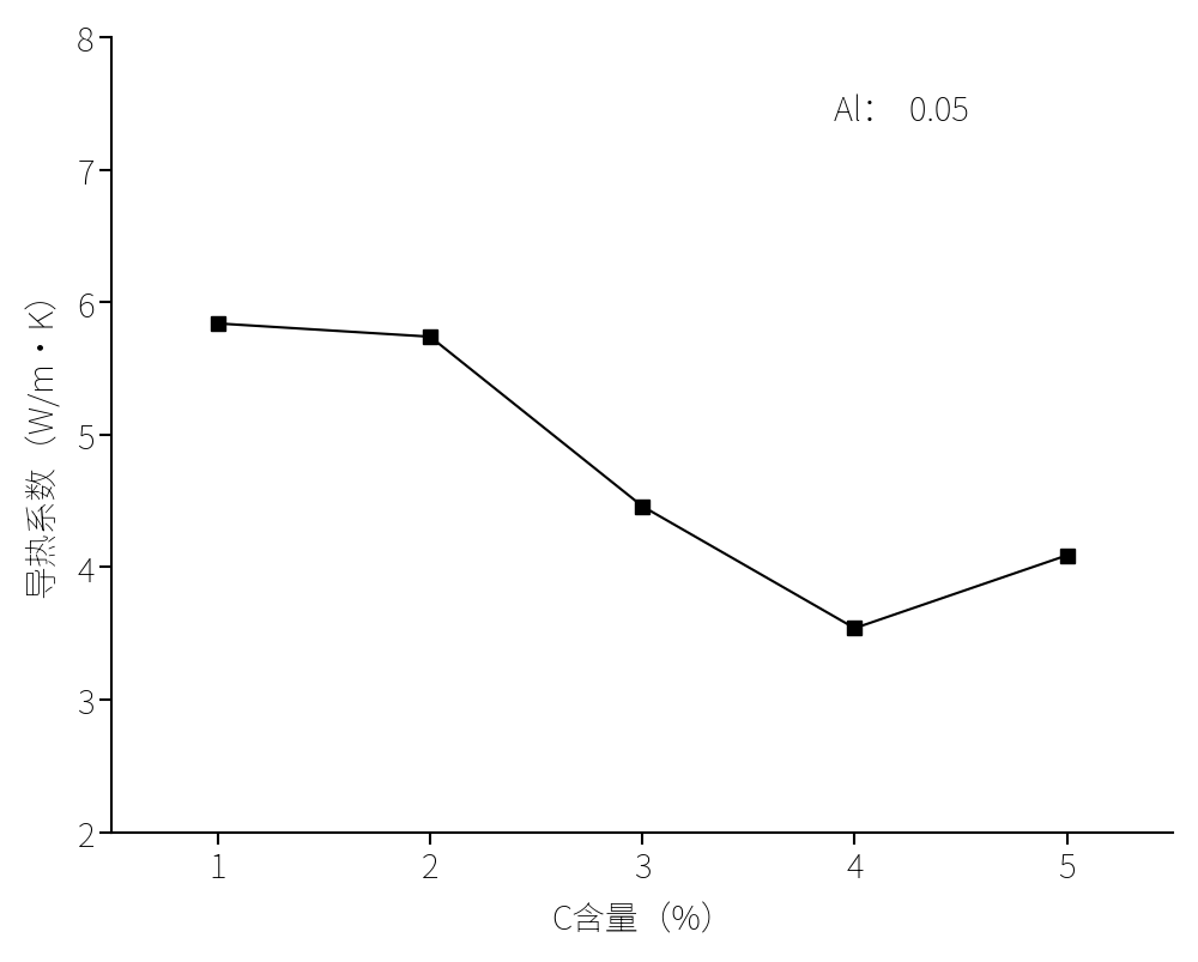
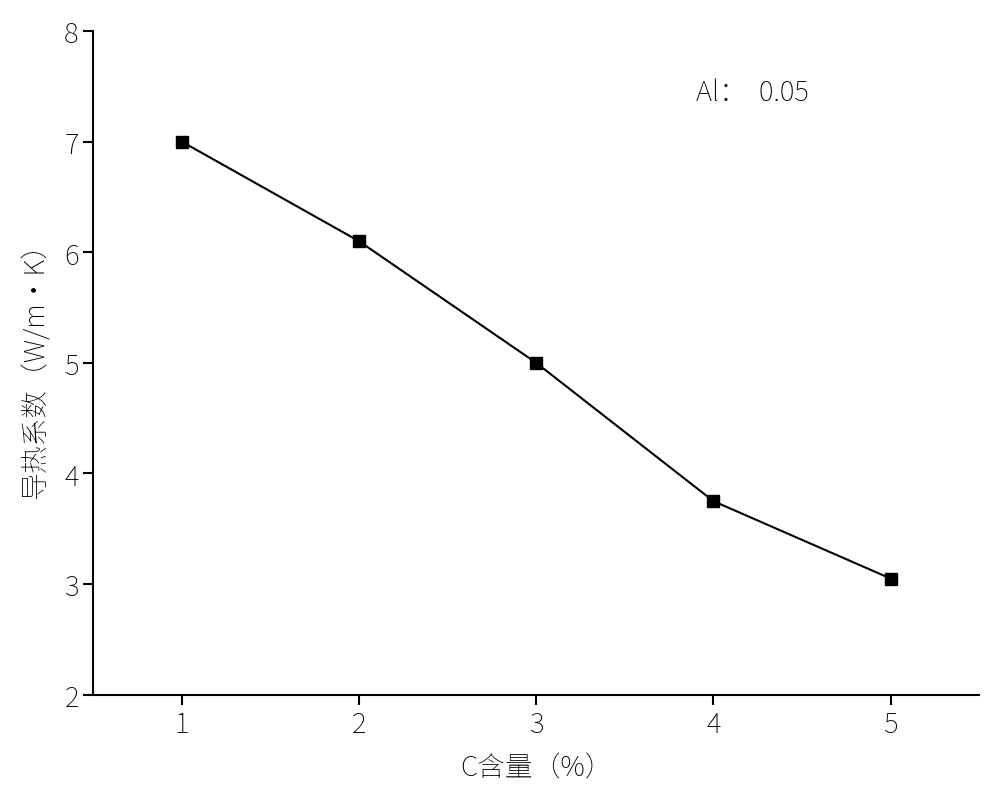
1: 5.84 -> 7.00
2: 5.74 -> 6.10
3: 4.46 -> 5.00
4: 3.54 -> 3.75
5: 4.09 -> 3.05
